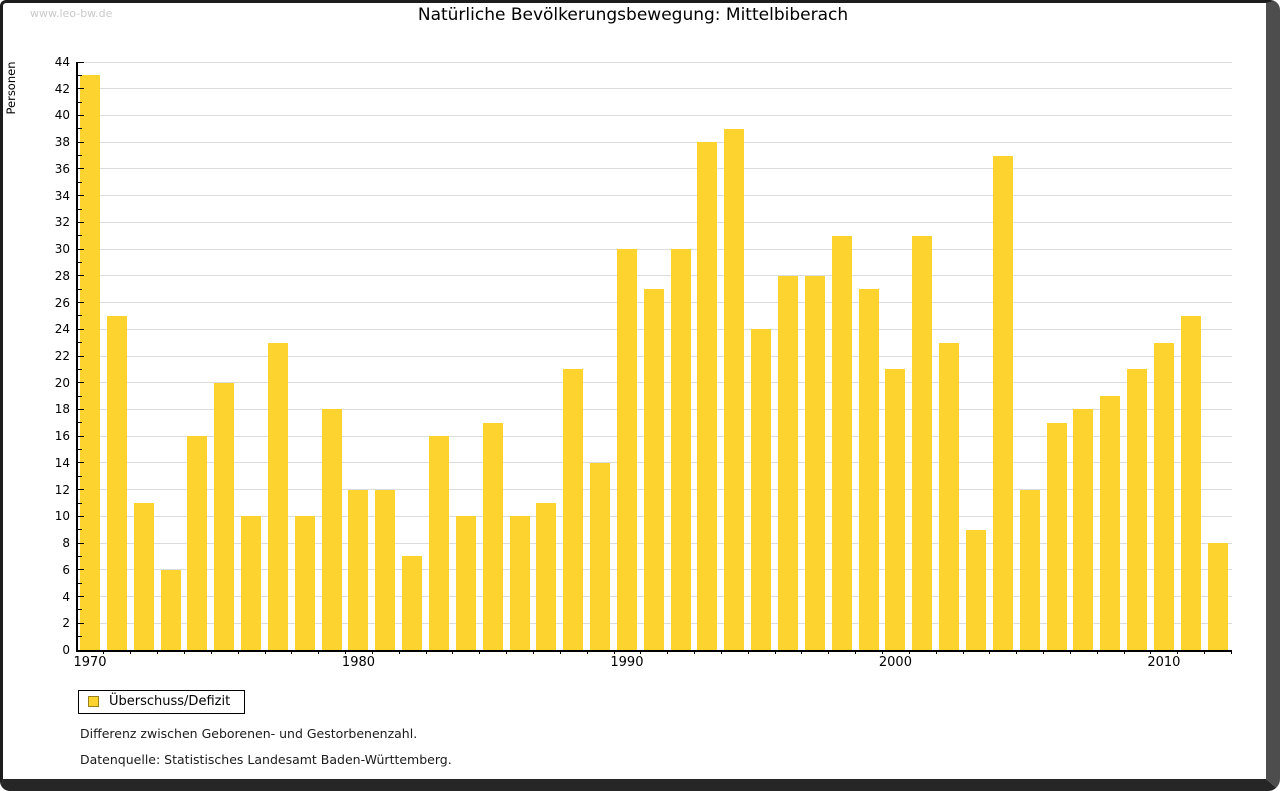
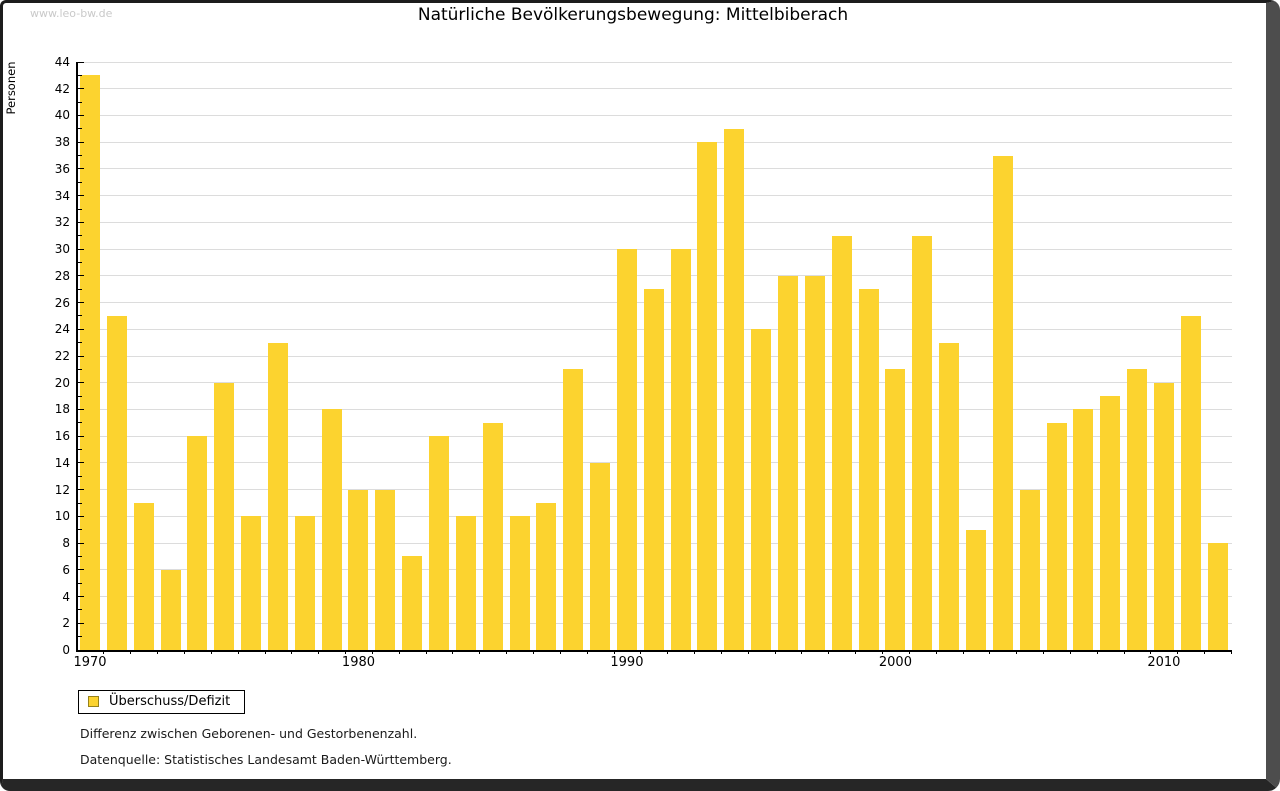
2010: 23 -> 20
